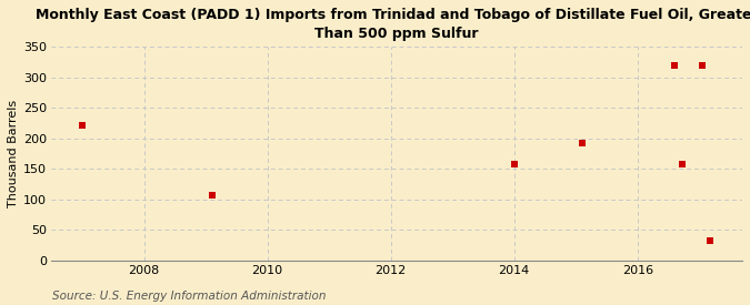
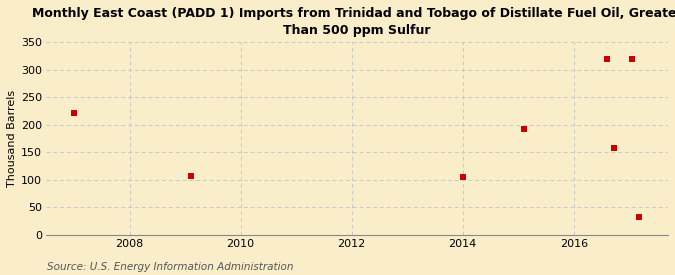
2014: 158 -> 104
